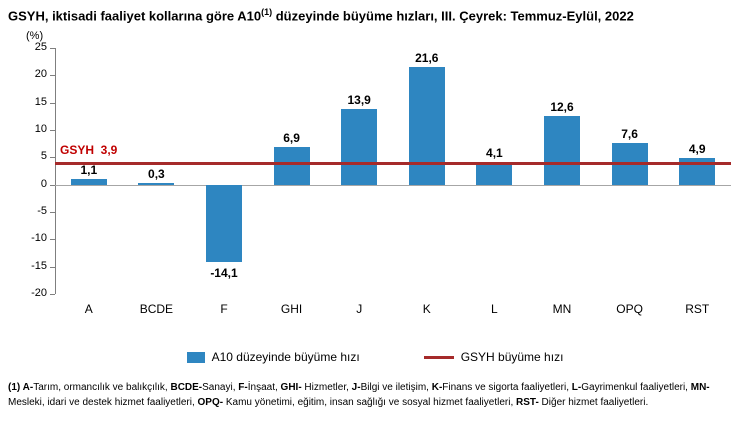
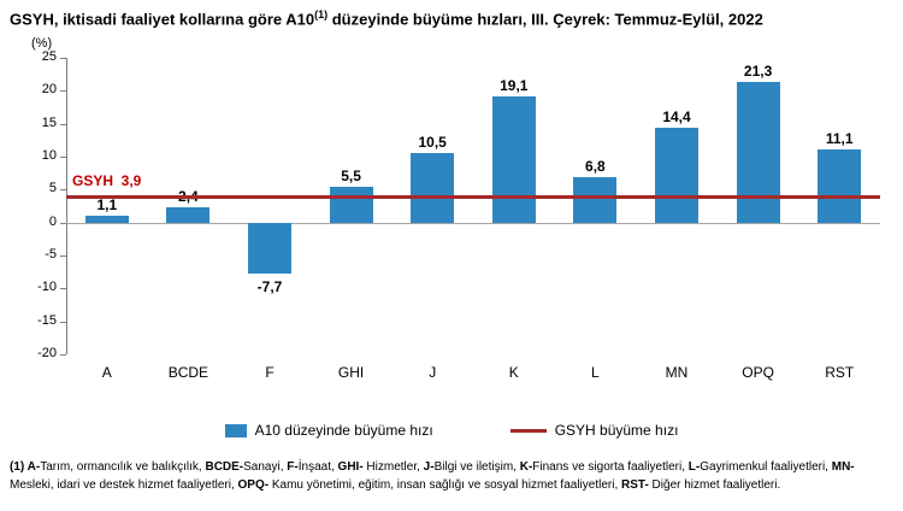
BCDE: 0,3 -> 2,4
F: -14,1 -> -7,7
GHI: 6,9 -> 5,5
J: 13,9 -> 10,5
K: 21,6 -> 19,1
L: 4,1 -> 6,8
MN: 12,6 -> 14,4
OPQ: 7,6 -> 21,3
RST: 4,9 -> 11,1
